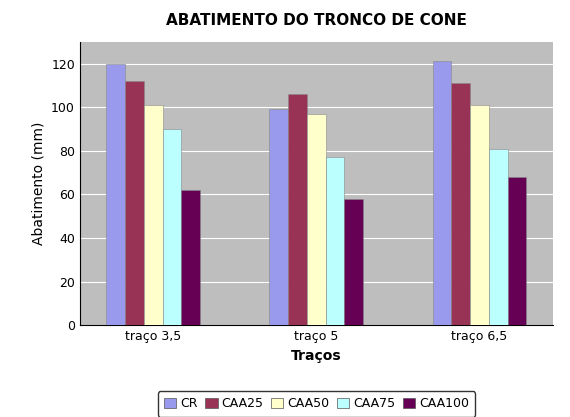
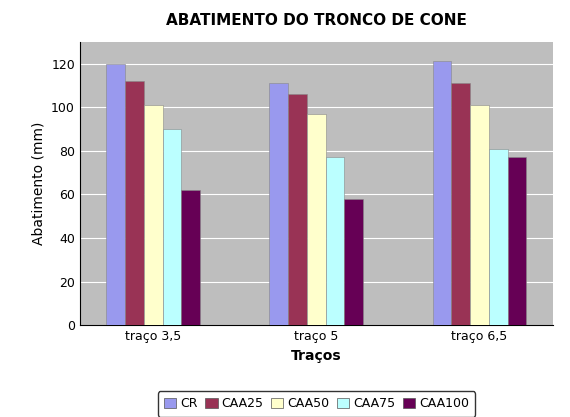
CR/traço 5: 99 -> 111
CAA100/traço 6,5: 68 -> 77
